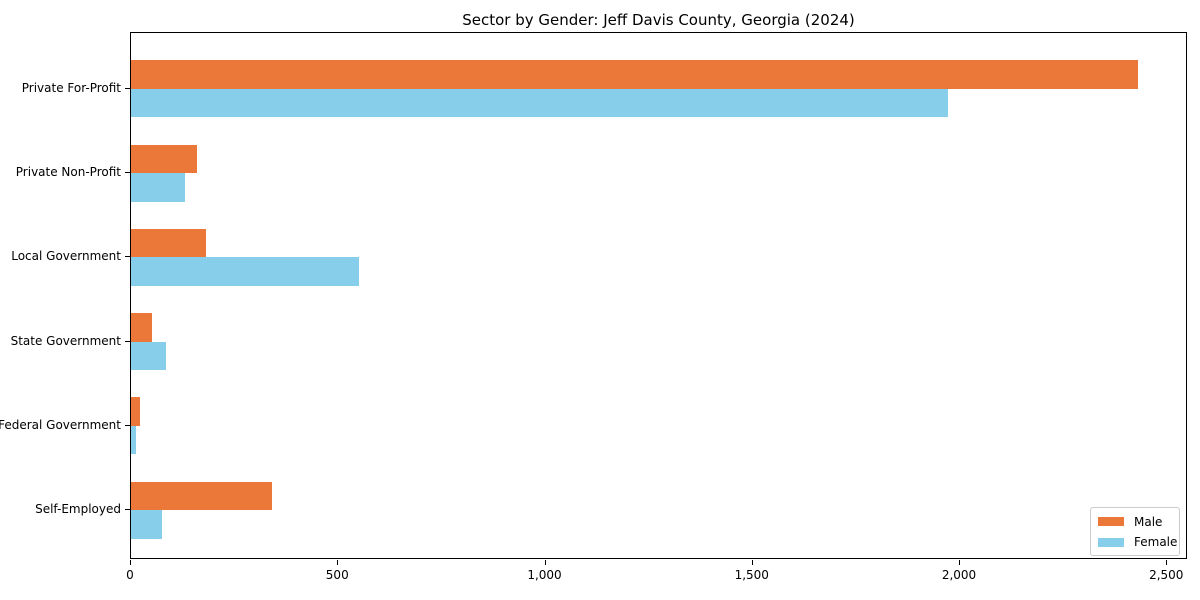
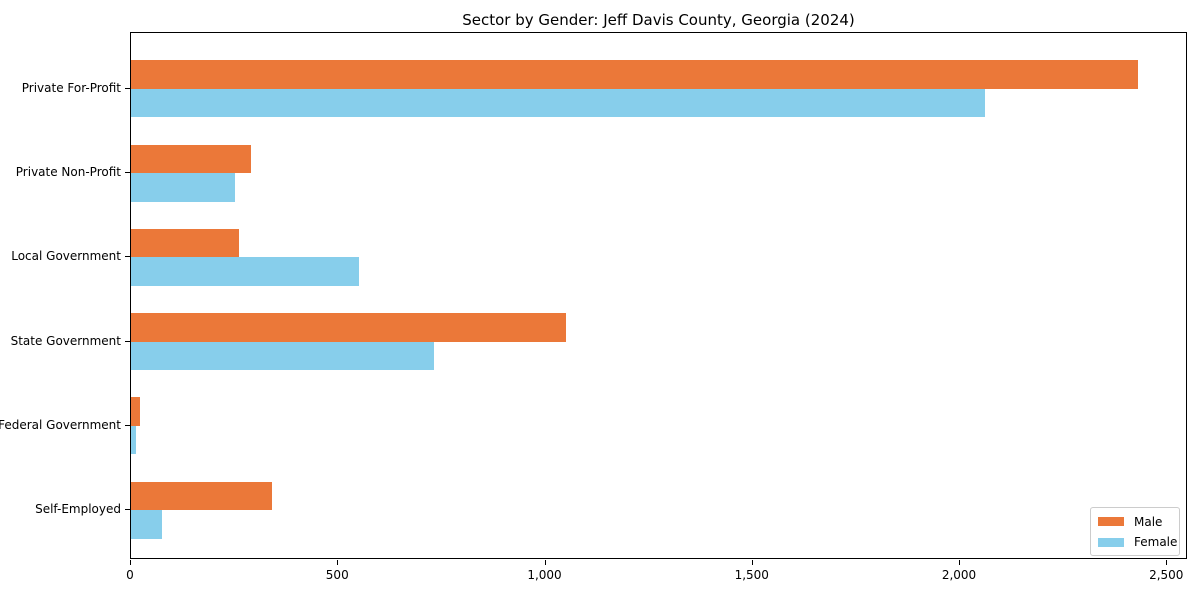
Female/Private For-Profit: 1970 -> 2060
Male/Private Non-Profit: 160 -> 290
Female/Private Non-Profit: 130 -> 250
Male/Local Government: 180 -> 260
Male/State Government: 50 -> 1050
Female/State Government: 80 -> 730
